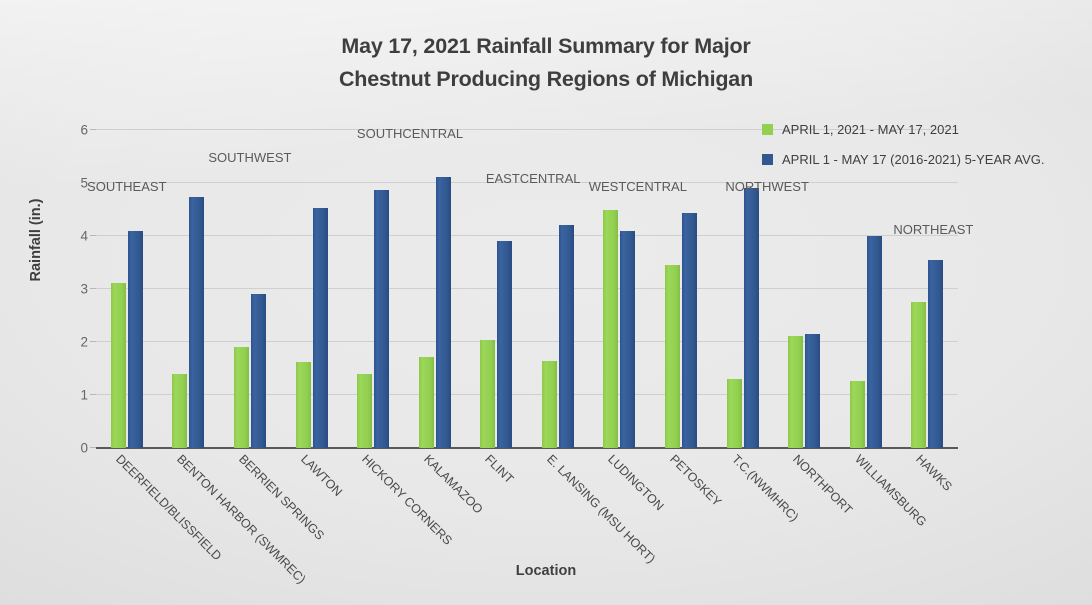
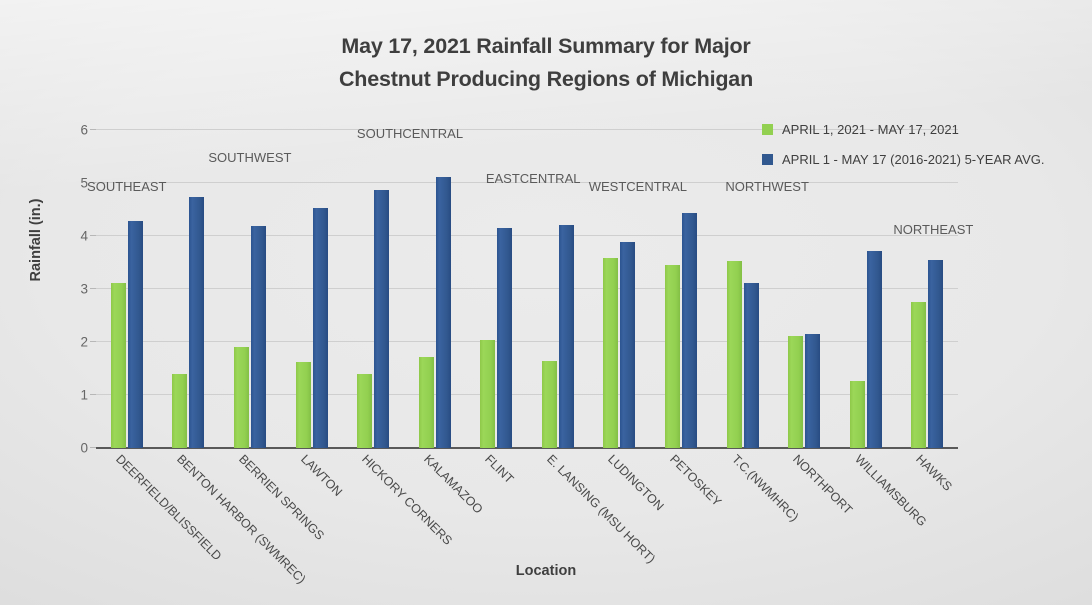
APRIL 1 - MAY 17 (2016-2021) 5-YEAR AVG./DEERFIELD/BLISSFIELD: 4.1 -> 4.3
APRIL 1 - MAY 17 (2016-2021) 5-YEAR AVG./BERRIEN SPRINGS: 2.9 -> 4.2
APRIL 1 - MAY 17 (2016-2021) 5-YEAR AVG./FLINT: 3.9 -> 4.2
APRIL 1, 2021 - MAY 17, 2021/LUDINGTON: 4.5 -> 3.6
APRIL 1 - MAY 17 (2016-2021) 5-YEAR AVG./LUDINGTON: 4.1 -> 3.9
APRIL 1, 2021 - MAY 17, 2021/T.C.(NWMHRC): 1.3 -> 3.5
APRIL 1 - MAY 17 (2016-2021) 5-YEAR AVG./T.C.(NWMHRC): 4.9 -> 3.1
APRIL 1 - MAY 17 (2016-2021) 5-YEAR AVG./WILLIAMSBURG: 4.0 -> 3.7
